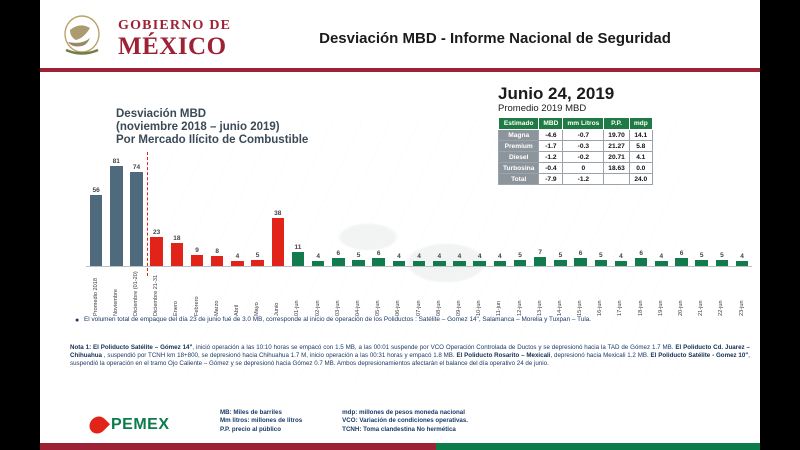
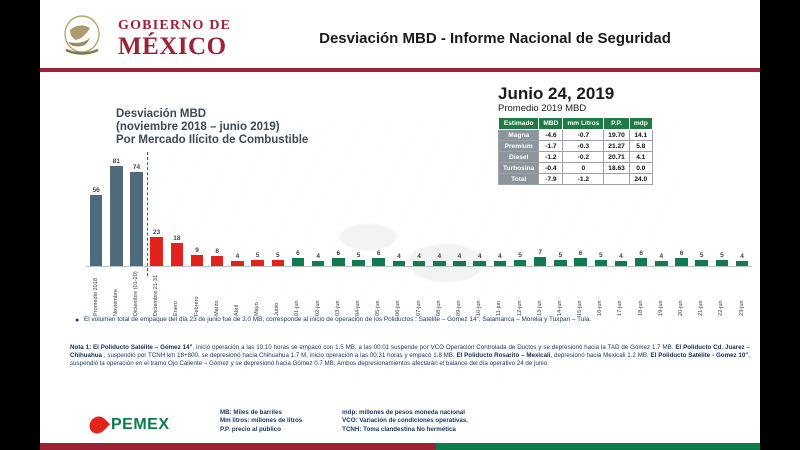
Junio: 38 -> 5
01-jun: 11 -> 6
